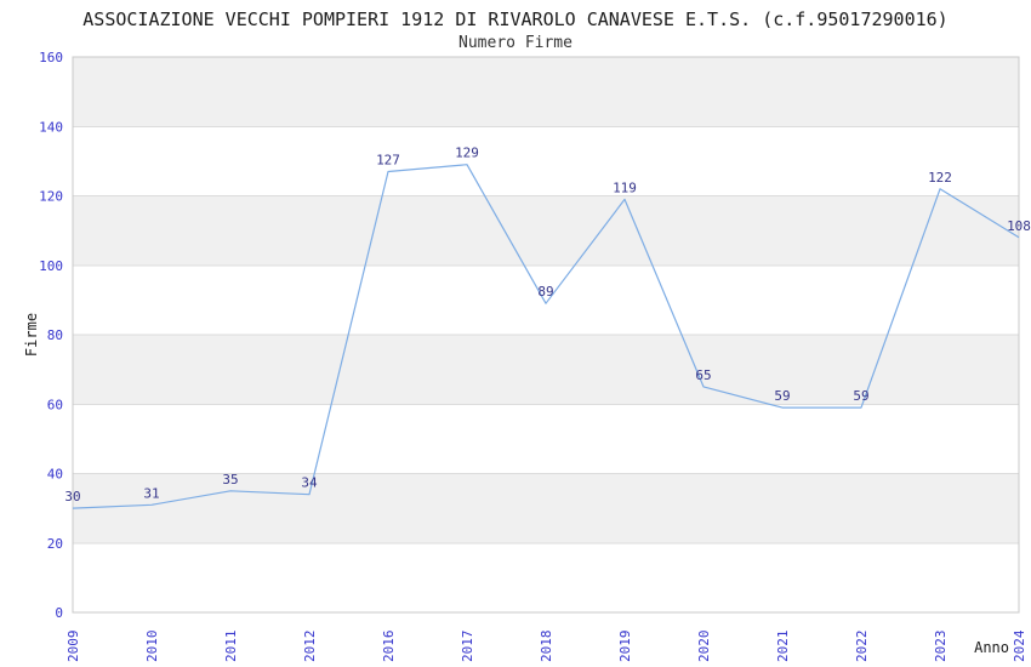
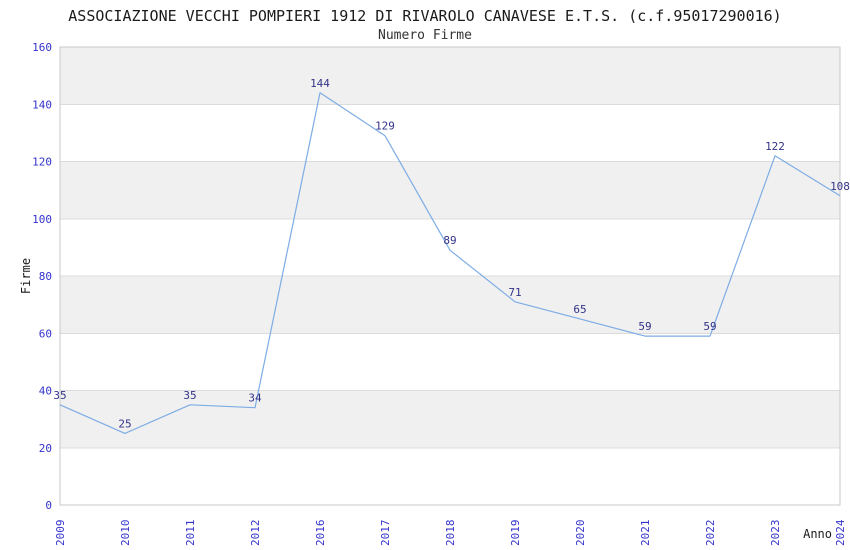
2009: 30 -> 35
2010: 31 -> 25
2016: 127 -> 144
2019: 119 -> 71
